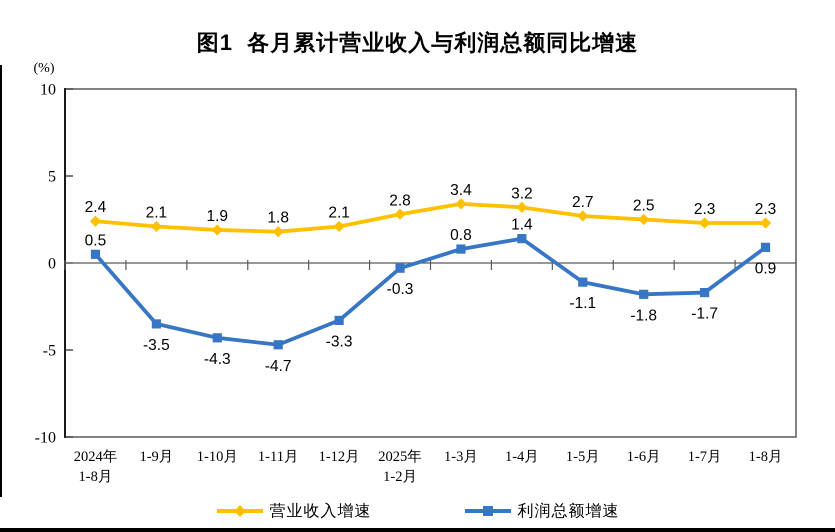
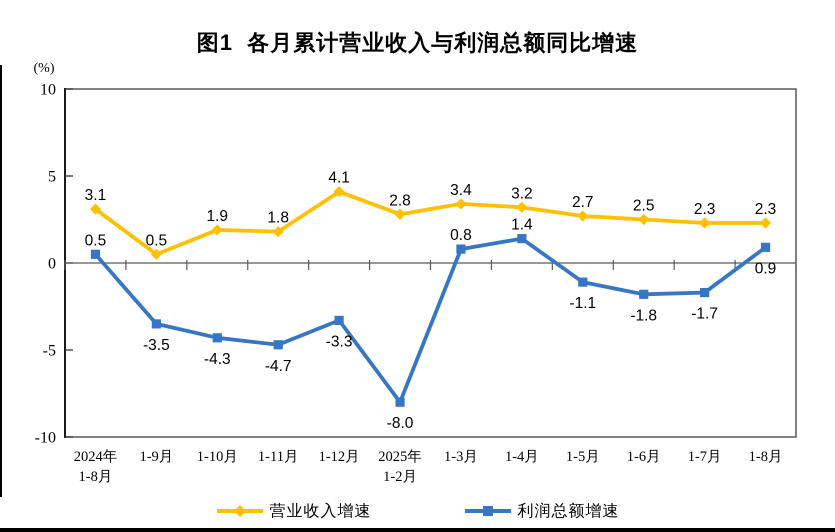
营业收入增速/2024年 1-8月: 2.4 -> 3.1
营业收入增速/1-9月: 2.1 -> 0.5
营业收入增速/1-12月: 2.1 -> 4.1
利润总额增速/2025年 1-2月: -0.3 -> -8.0
